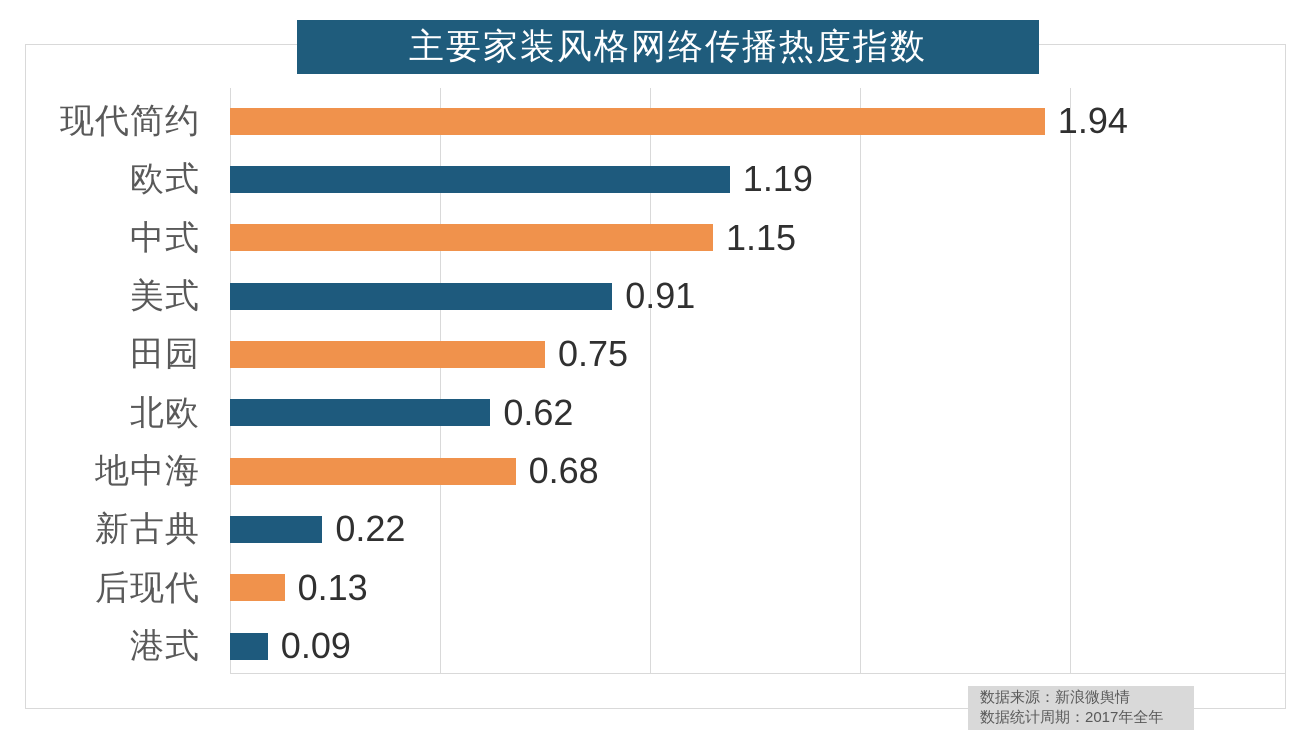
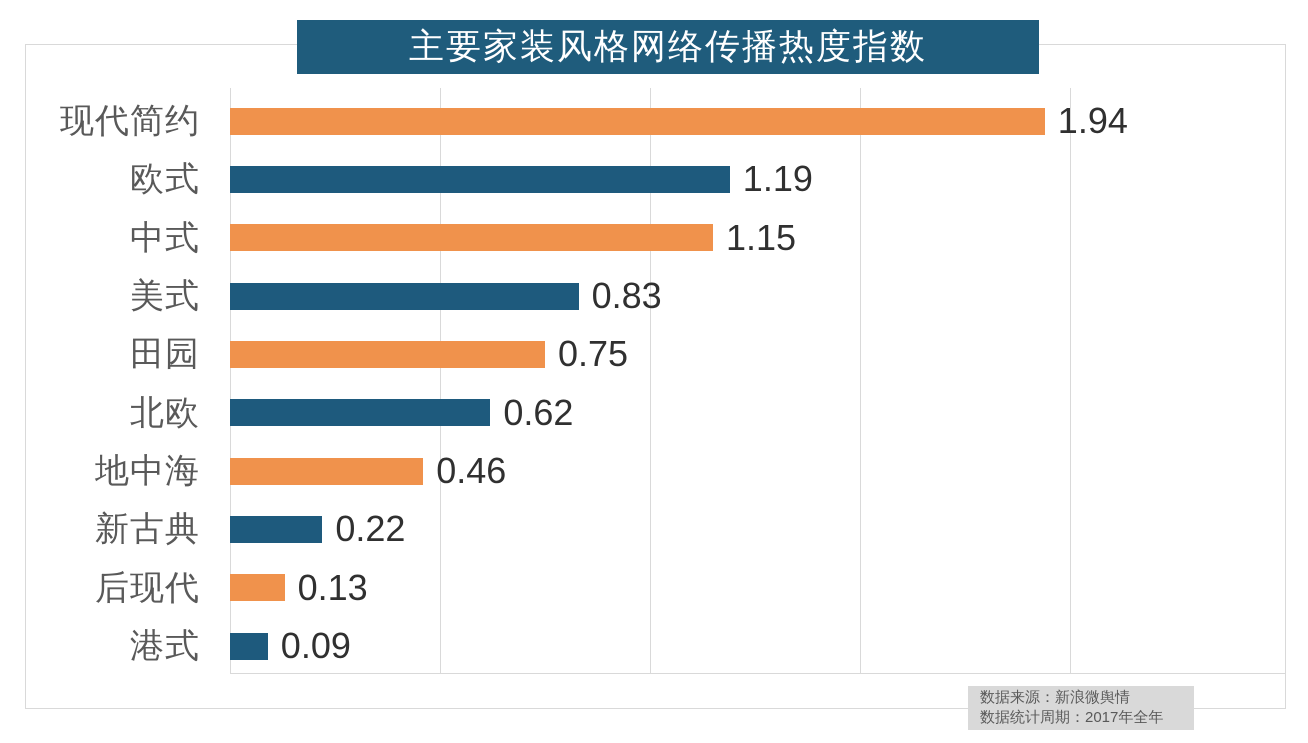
美式: 0.91 -> 0.83
地中海: 0.68 -> 0.46
